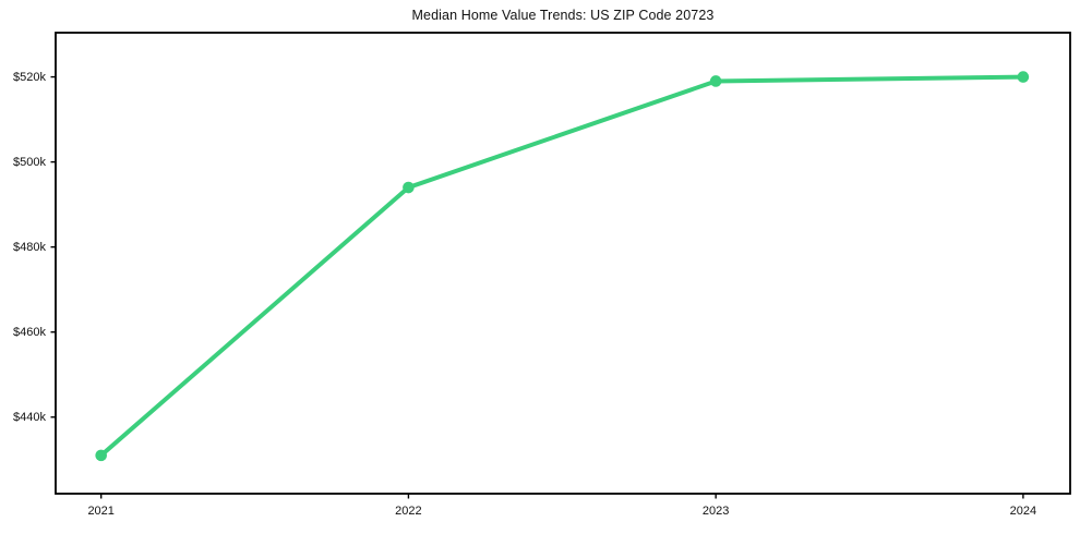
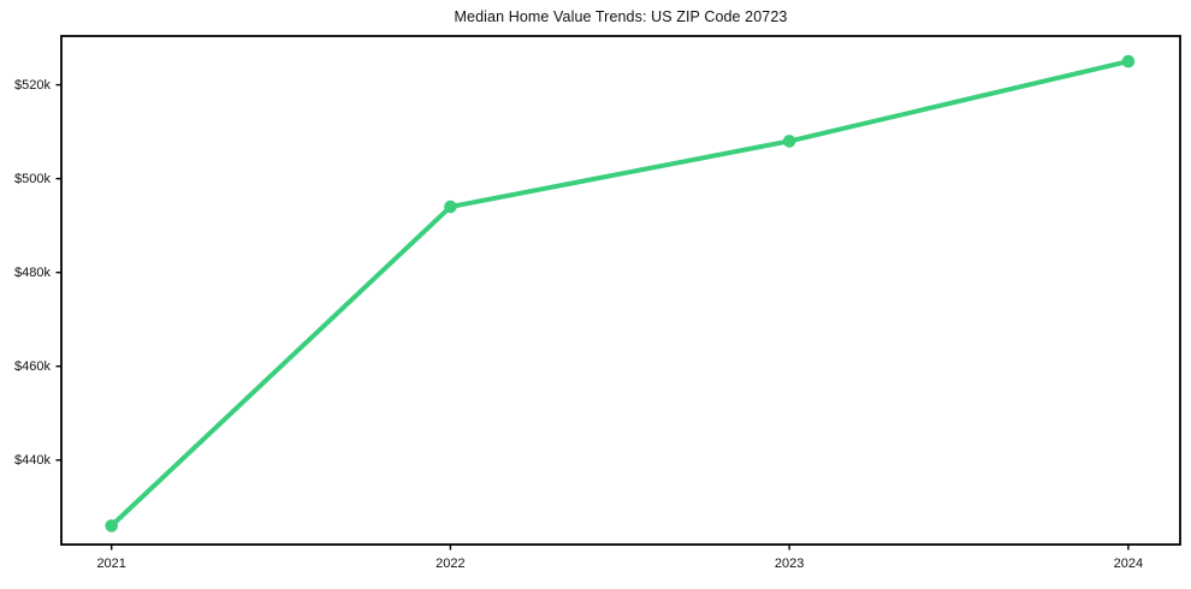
2021: $431k -> $426k
2023: $519k -> $508k
2024: $520k -> $525k
